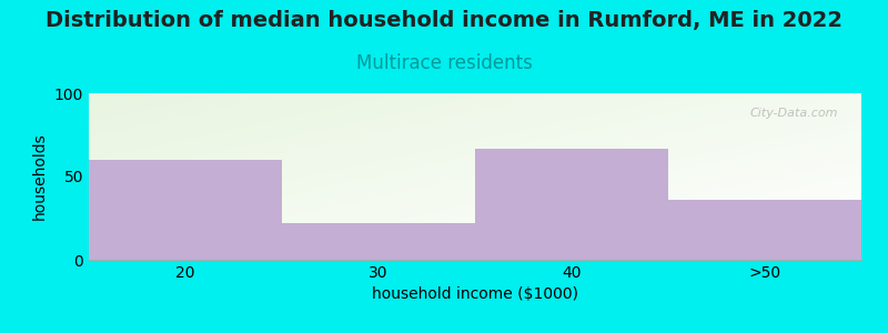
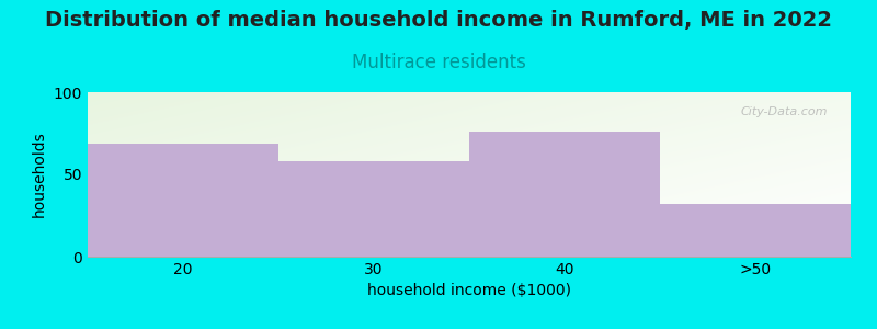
20: 60 -> 69
30: 22 -> 58
40: 67 -> 76
>50: 36 -> 32
